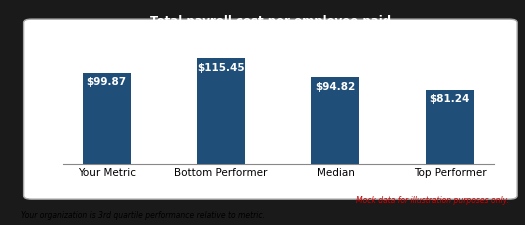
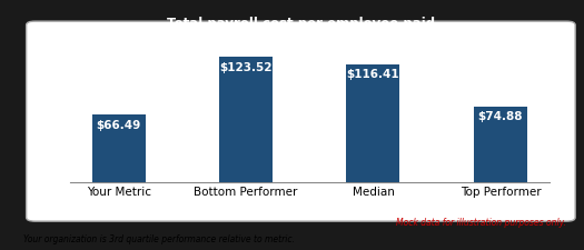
Your Metric: $99.87 -> $66.49
Bottom Performer: $115.45 -> $123.52
Median: $94.82 -> $116.41
Top Performer: $81.24 -> $74.88
